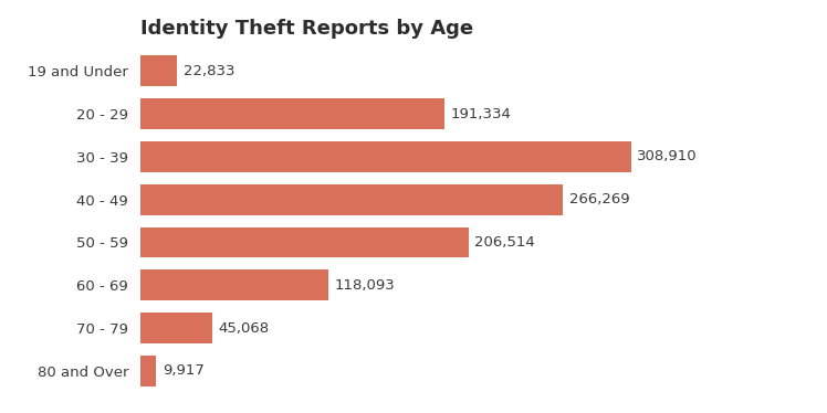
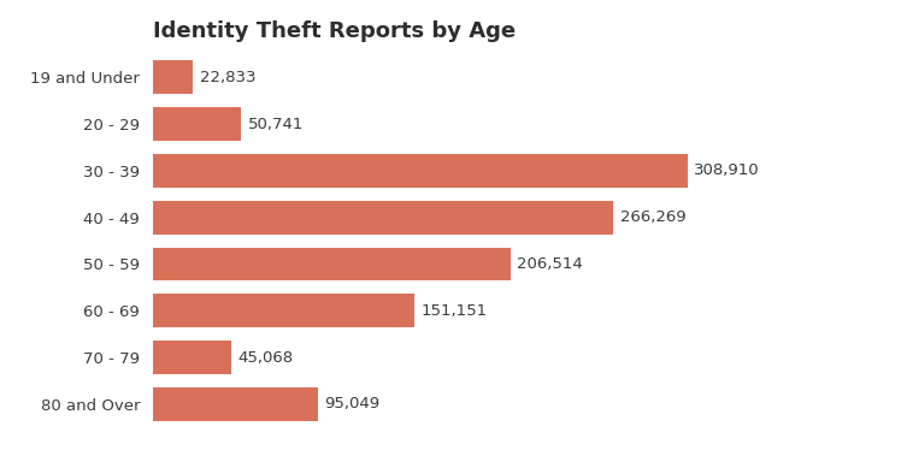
20 - 29: 191,334 -> 50,741
60 - 69: 118,093 -> 151,151
80 and Over: 9,917 -> 95,049
